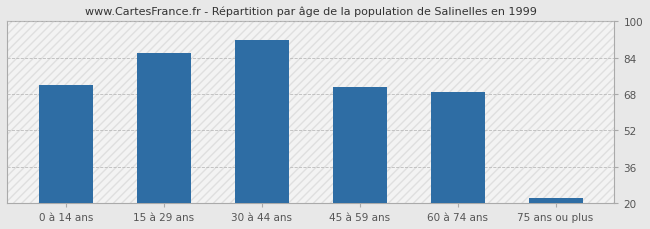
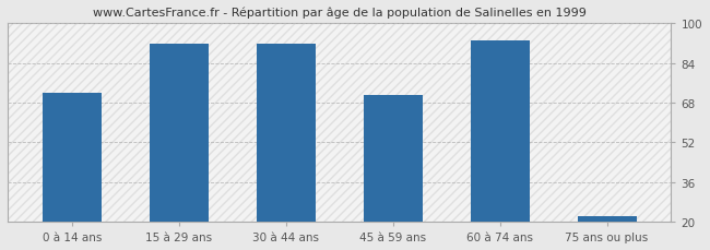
15 à 29 ans: 86 -> 92
60 à 74 ans: 69 -> 93
